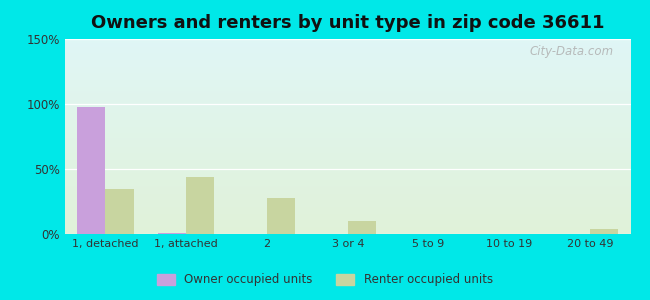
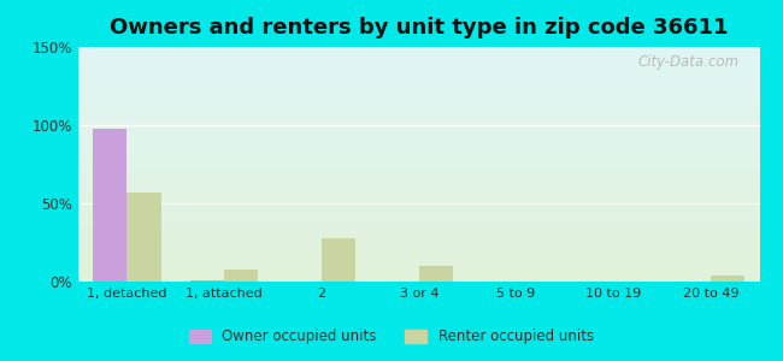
Renter occupied units/1, detached: 35% -> 57%
Renter occupied units/1, attached: 44% -> 8%
